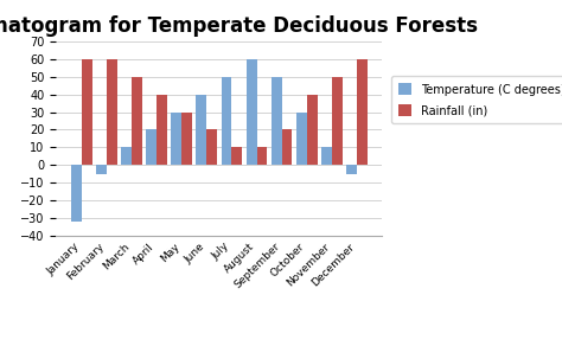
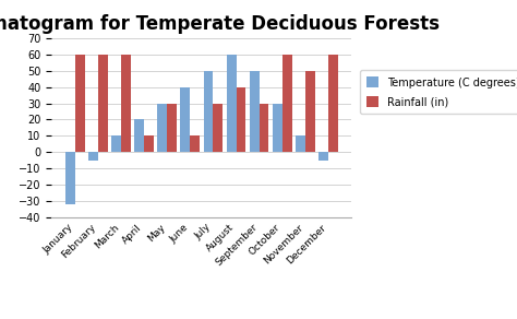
Rainfall (in)/March: 50 -> 60
Rainfall (in)/April: 40 -> 10
Rainfall (in)/June: 20 -> 10
Rainfall (in)/July: 10 -> 30
Rainfall (in)/August: 10 -> 40
Rainfall (in)/September: 20 -> 30
Rainfall (in)/October: 40 -> 60
